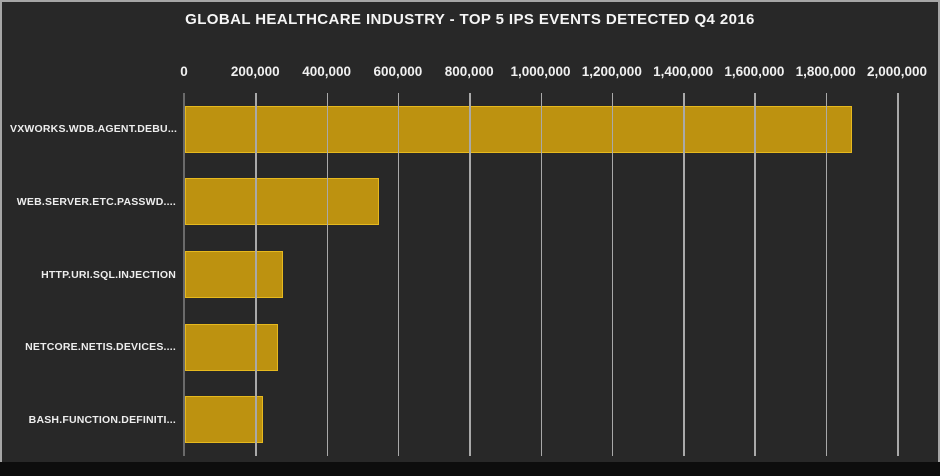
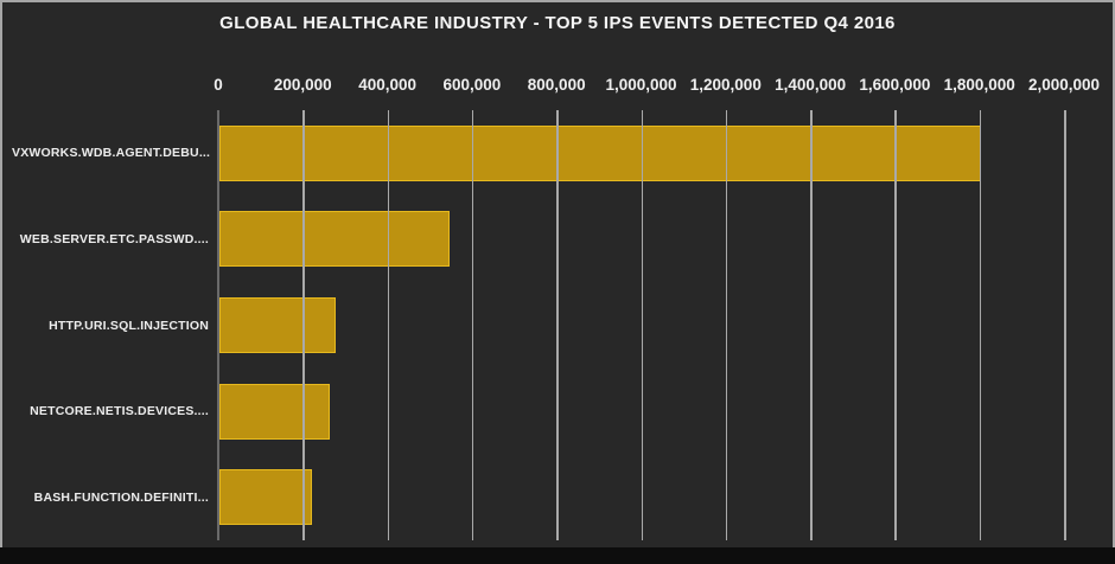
VXWORKS.WDB.AGENT.DEBU...: 1870000 -> 1800000
